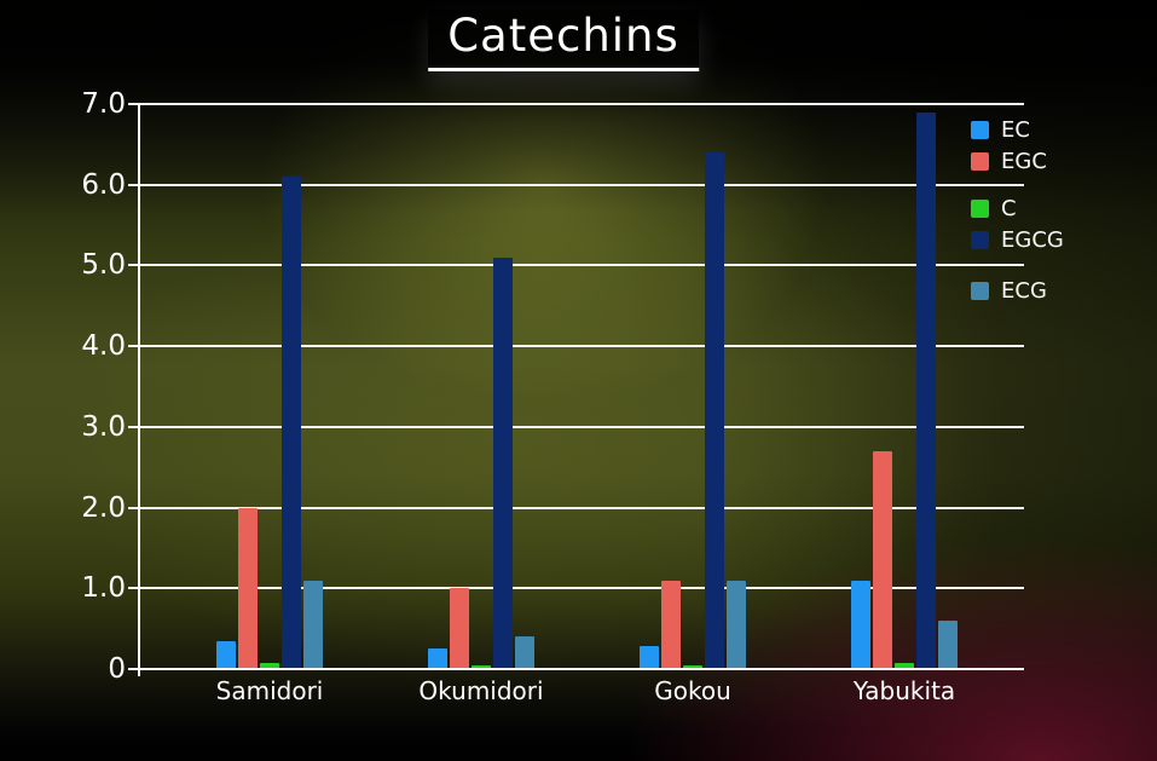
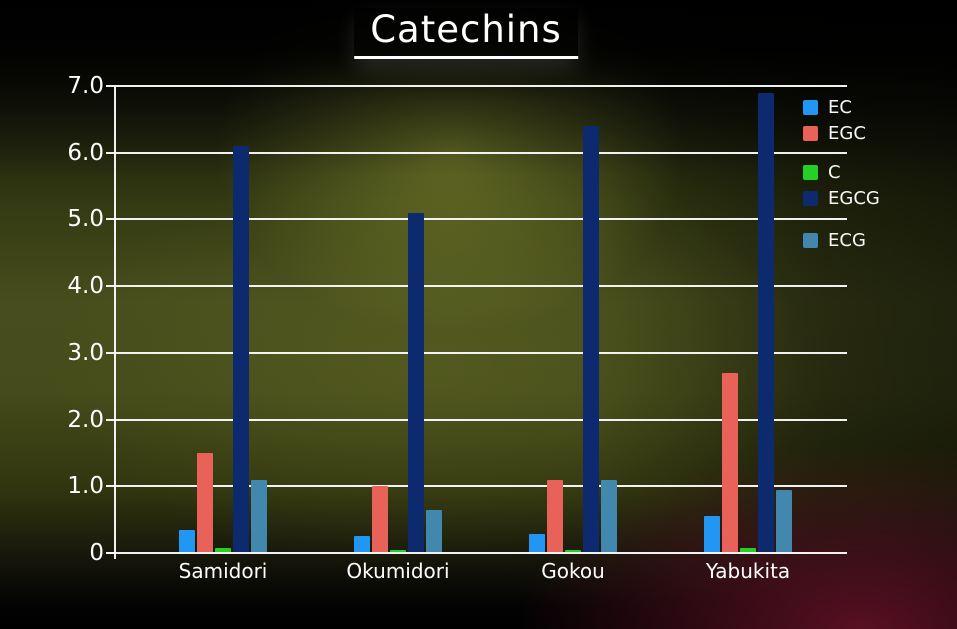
EGC/Samidori: 2.0 -> 1.5
ECG/Okumidori: 0.4 -> 0.7
EC/Yabukita: 1.1 -> 0.6
ECG/Yabukita: 0.6 -> 0.9
